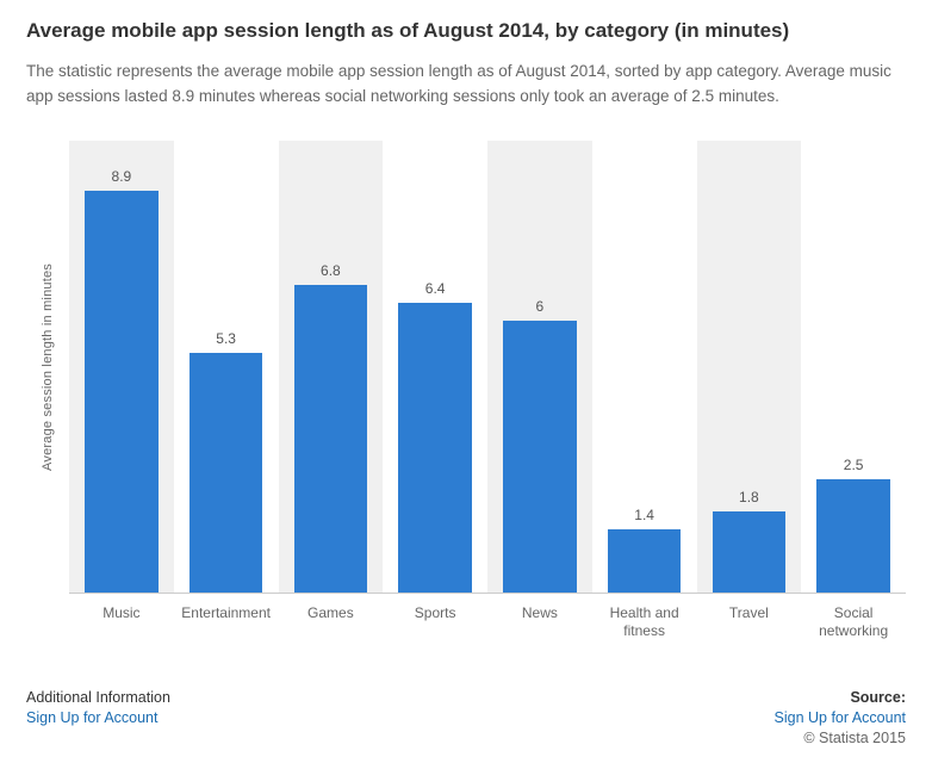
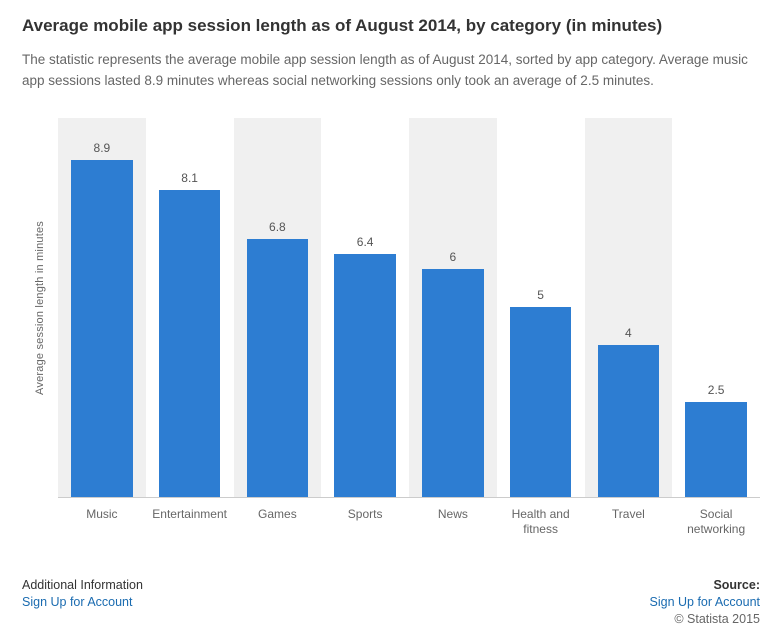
Entertainment: 5.3 -> 8.1
Health and fitness: 1.4 -> 5
Travel: 1.8 -> 4
